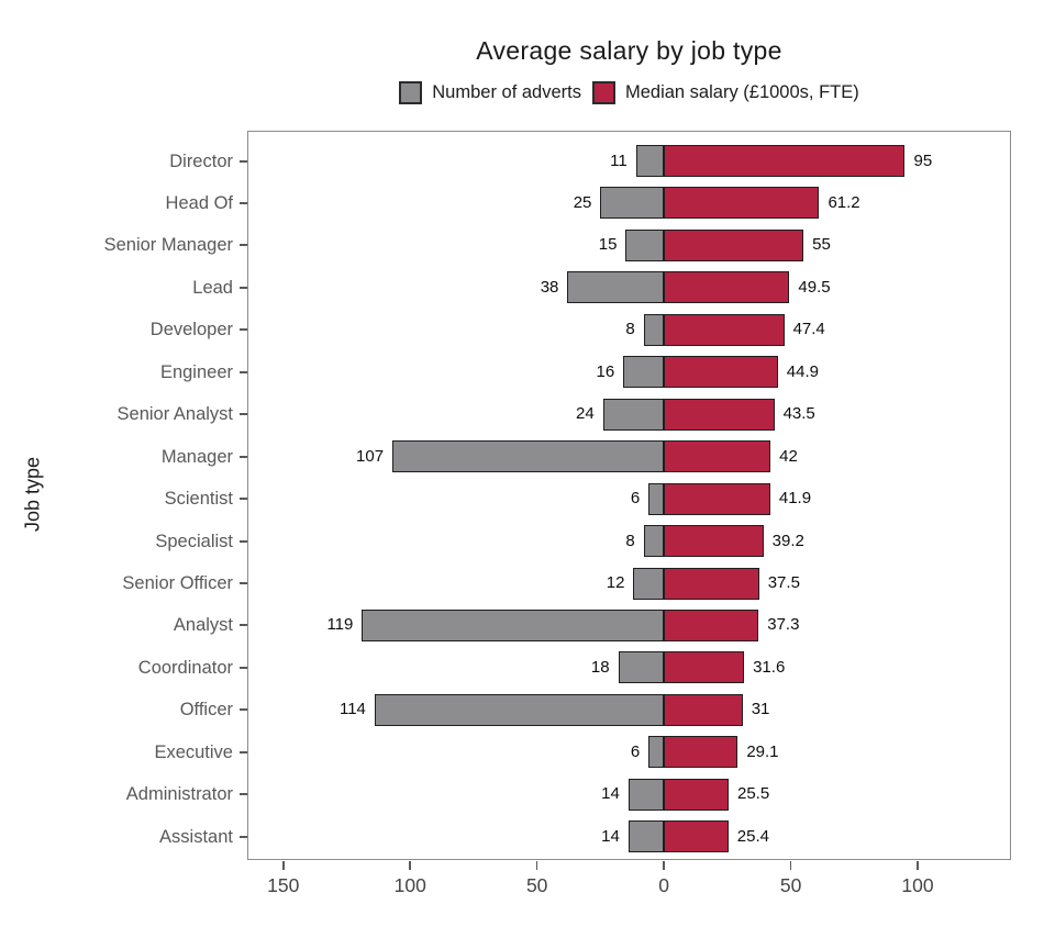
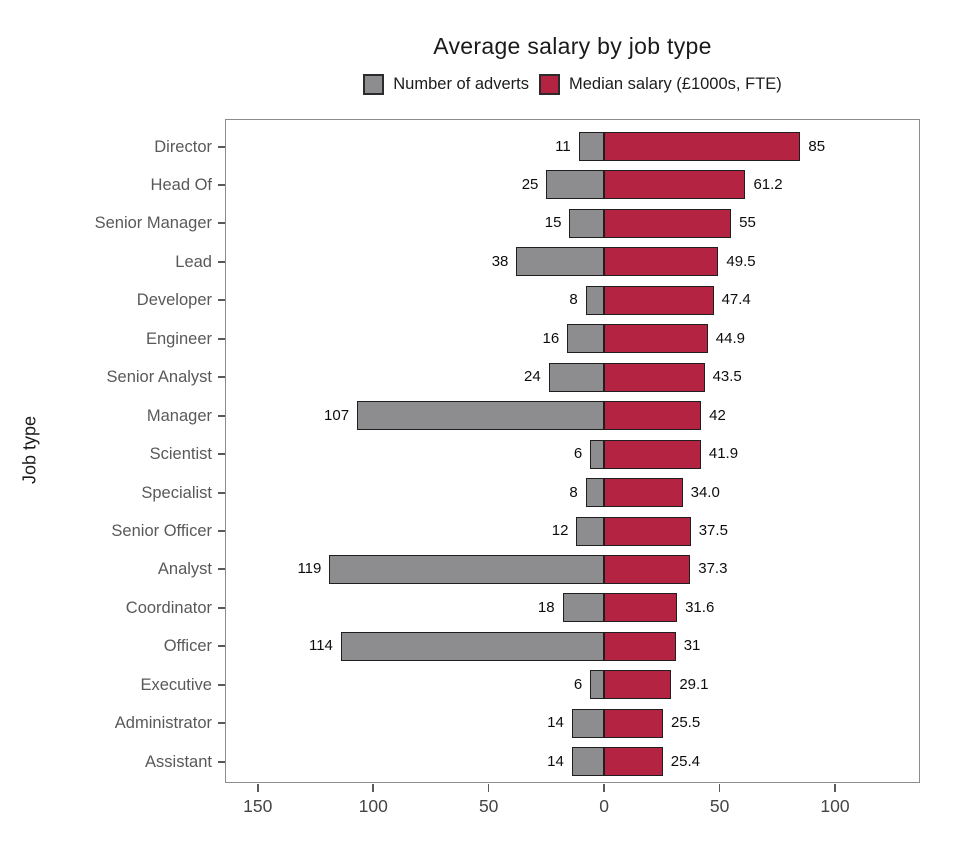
Median salary (£1000s, FTE)/Director: 95 -> 85
Median salary (£1000s, FTE)/Specialist: 39.2 -> 34.0
